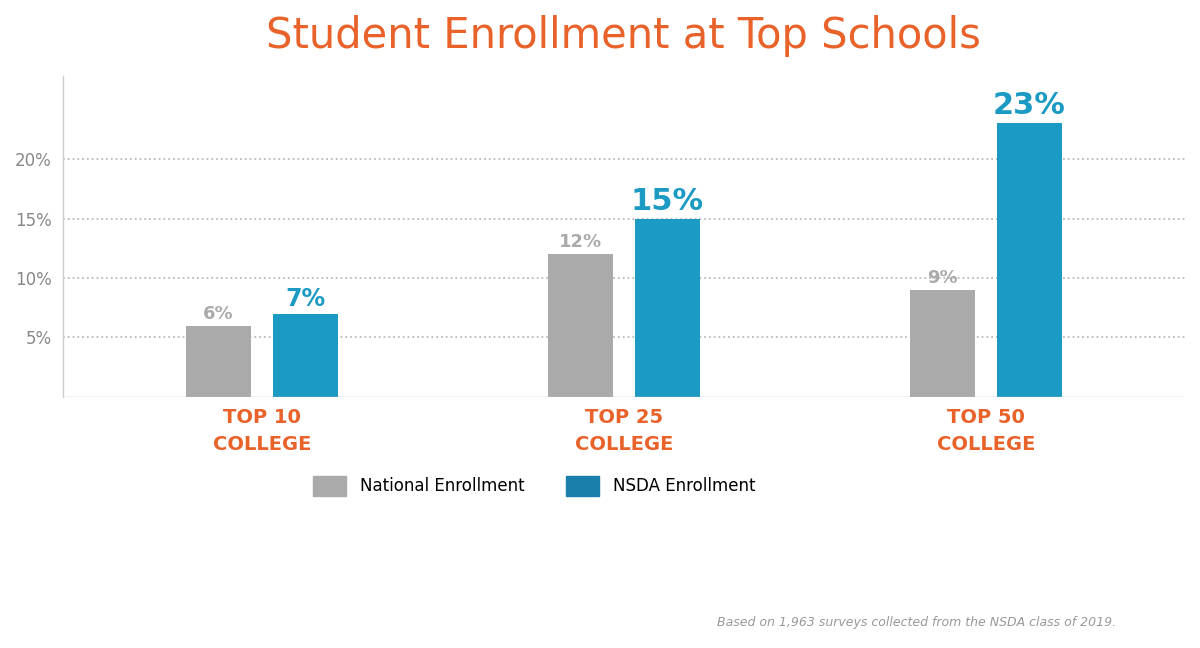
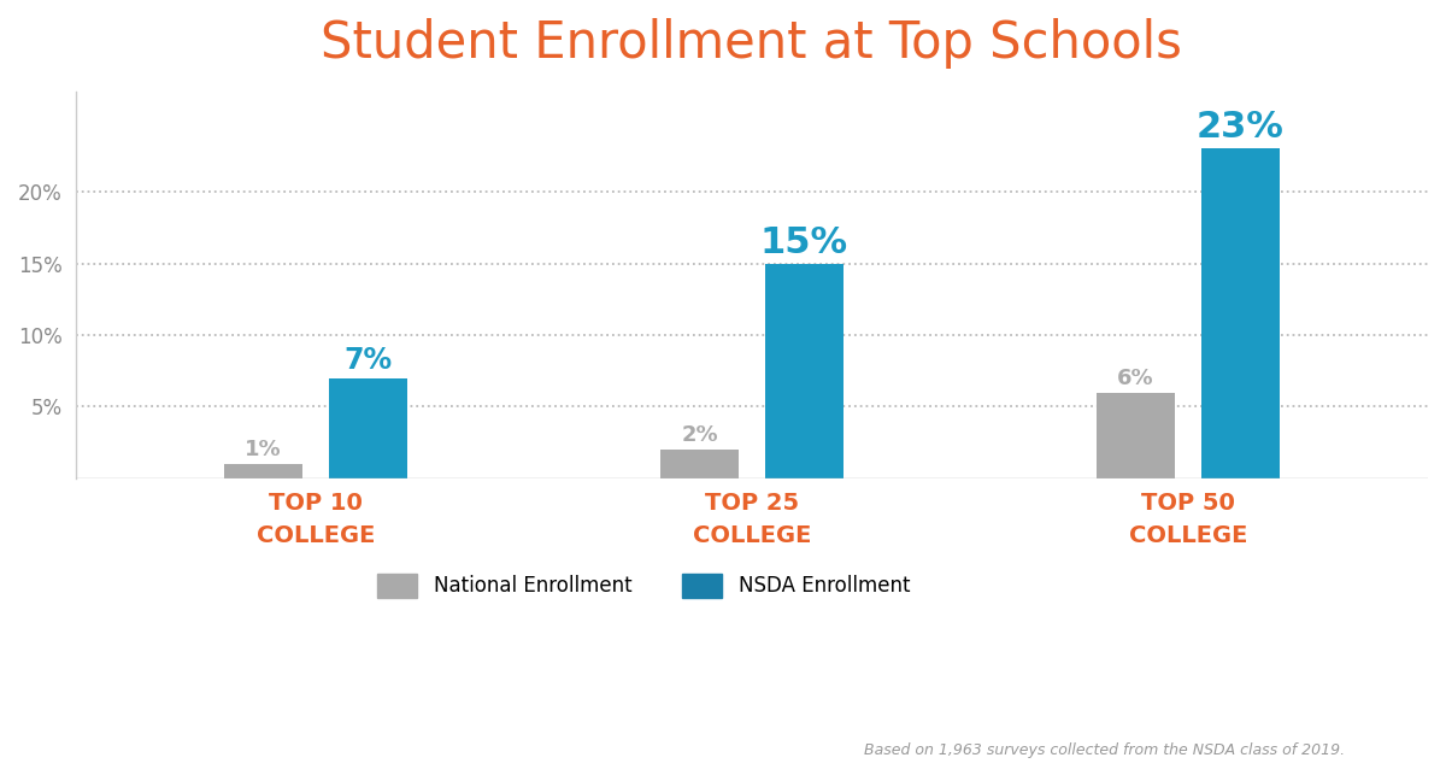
National Enrollment/TOP 10 COLLEGE: 6% -> 1%
National Enrollment/TOP 25 COLLEGE: 12% -> 2%
National Enrollment/TOP 50 COLLEGE: 9% -> 6%
